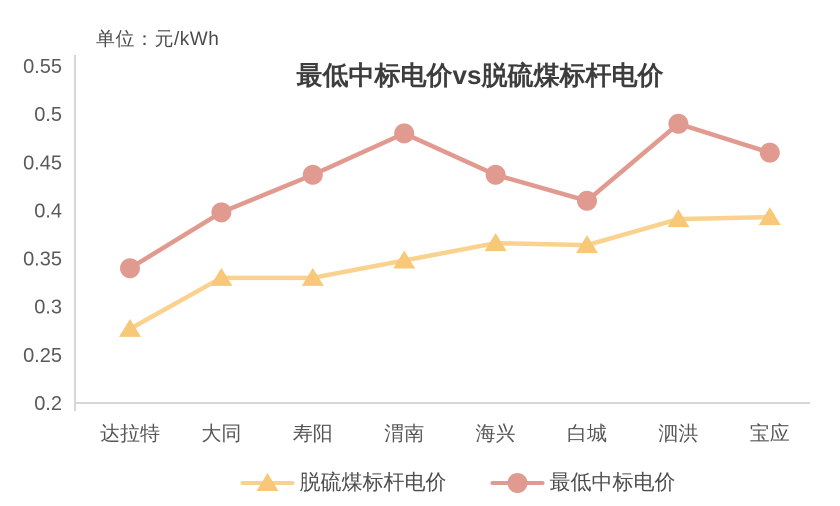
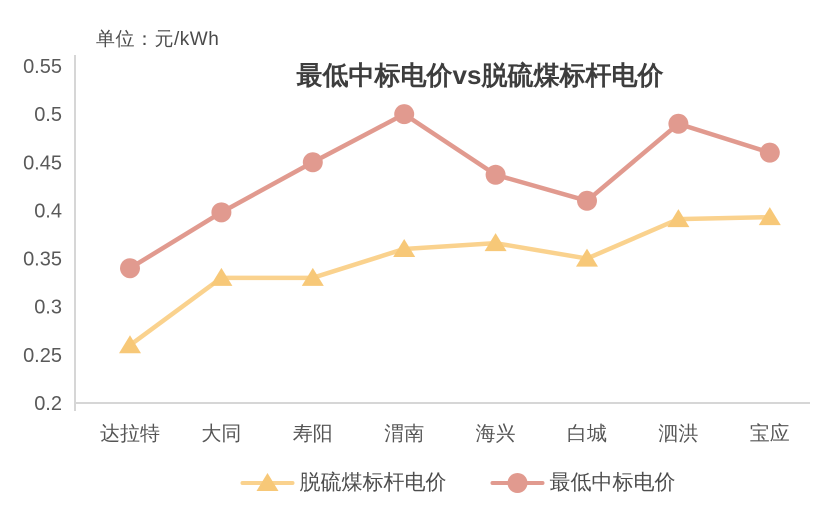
脱硫煤标杆电价/达拉特: 0.28 -> 0.26
最低中标电价/寿阳: 0.44 -> 0.45
脱硫煤标杆电价/渭南: 0.35 -> 0.36
最低中标电价/渭南: 0.48 -> 0.50
脱硫煤标杆电价/白城: 0.36 -> 0.35
